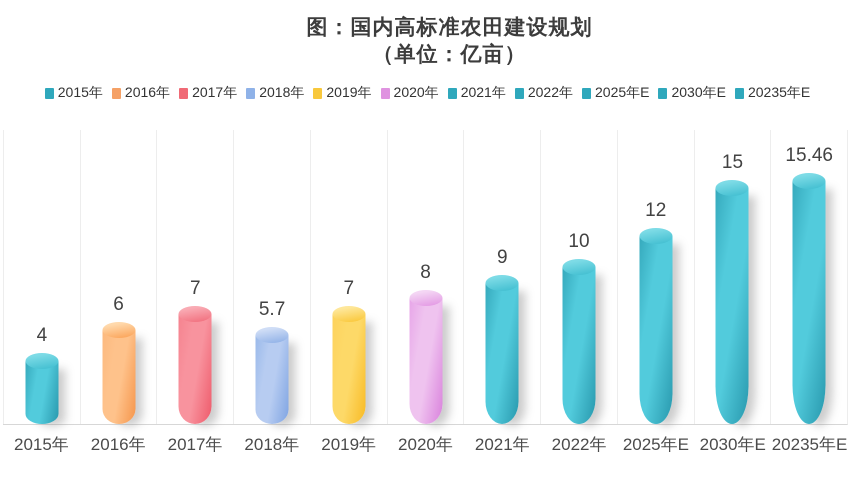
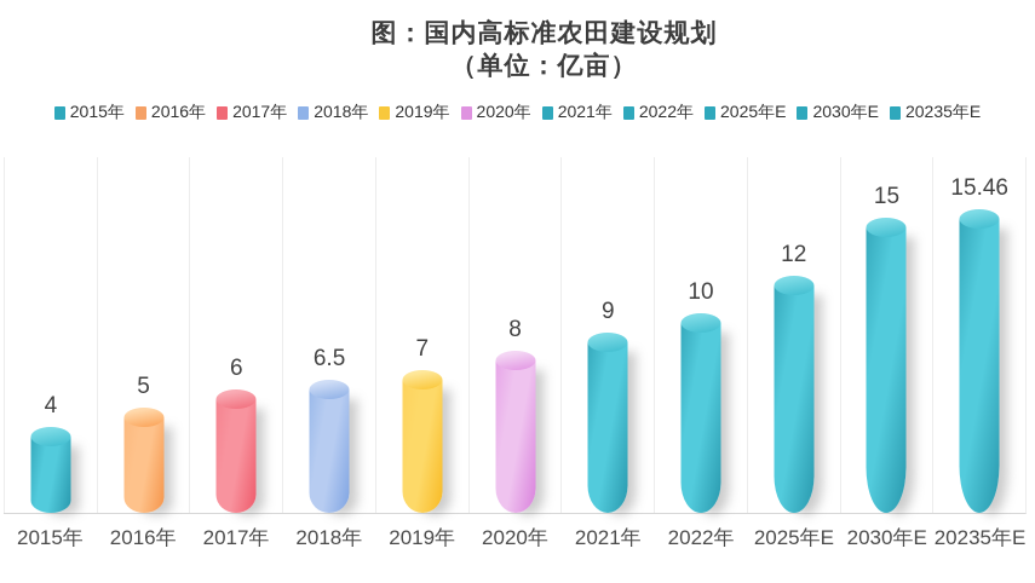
2016年: 6 -> 5
2017年: 7 -> 6
2018年: 5.7 -> 6.5
